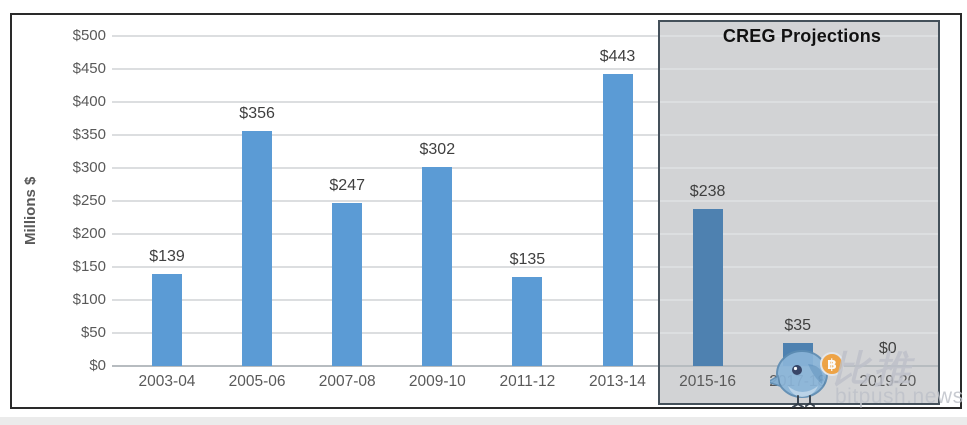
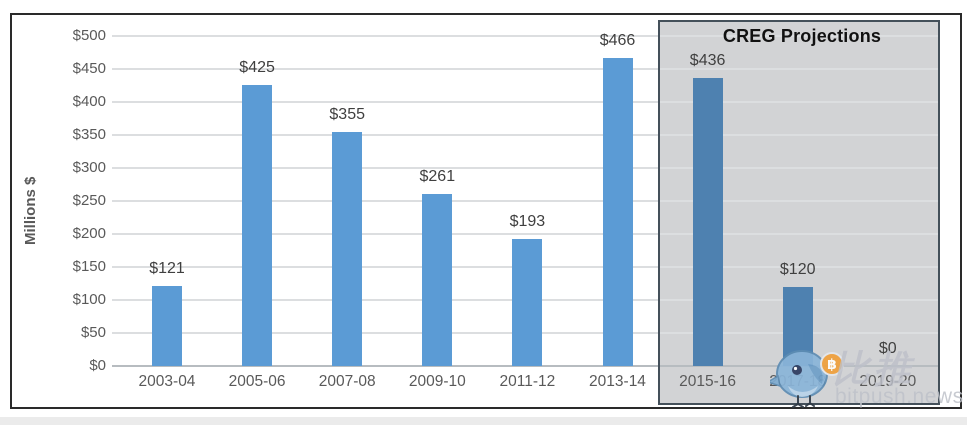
2003-04: $139 -> $121
2005-06: $356 -> $425
2007-08: $247 -> $355
2009-10: $302 -> $261
2011-12: $135 -> $193
2013-14: $443 -> $466
2015-16: $238 -> $436
2017-18: $35 -> $120
